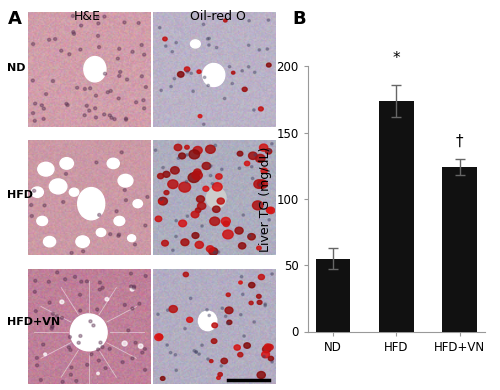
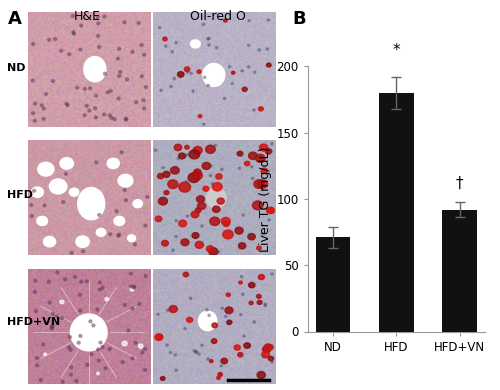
ND: 55 -> 71
HFD: 174 -> 180
HFD+VN: 124 -> 92
